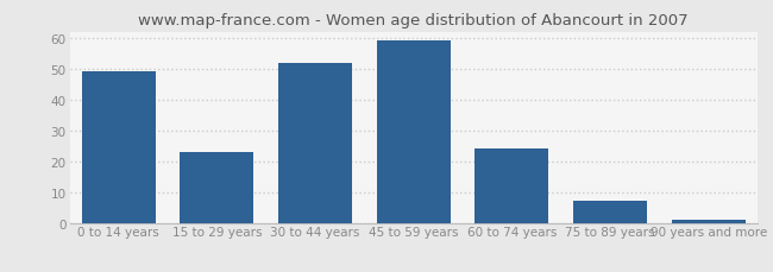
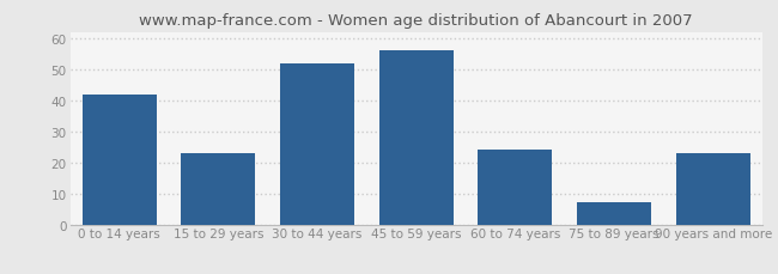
0 to 14 years: 49 -> 42
45 to 59 years: 59 -> 56
90 years and more: 1 -> 23
